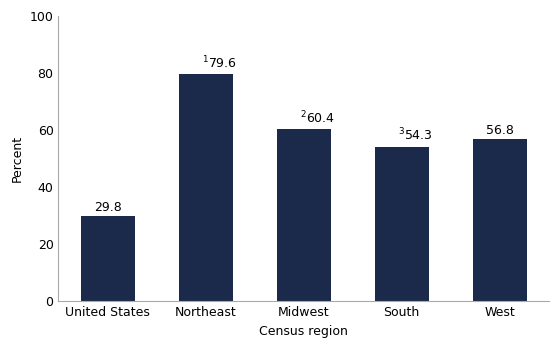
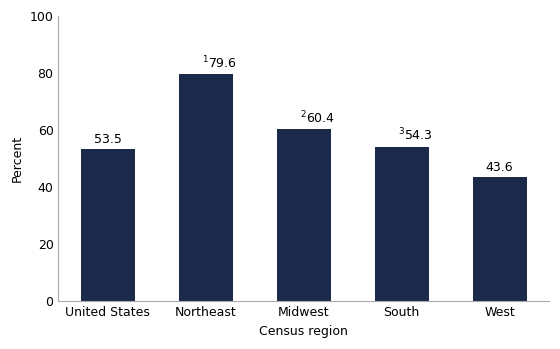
United States: 29.8 -> 53.5
West: 56.8 -> 43.6
